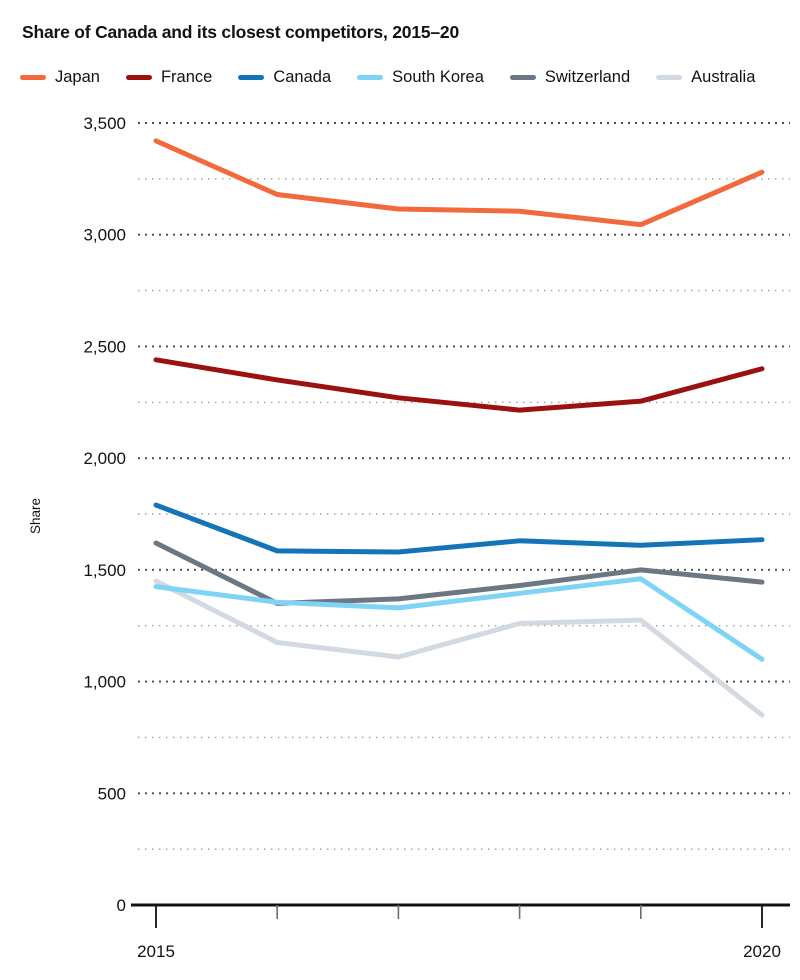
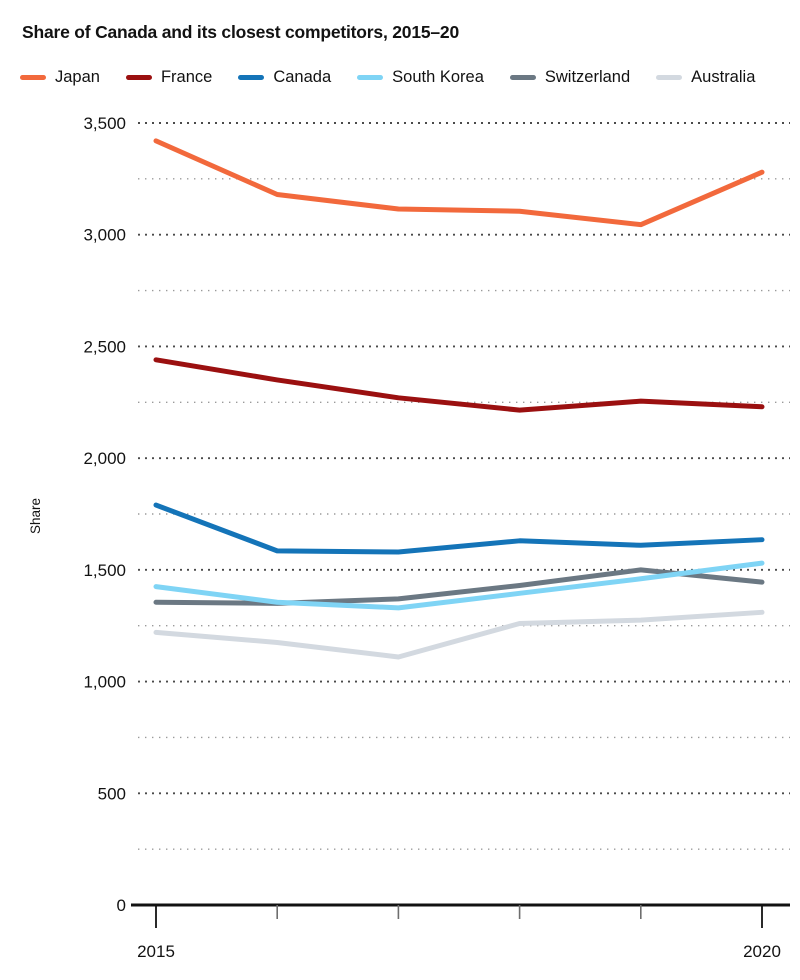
Switzerland/2015: 1620 -> 1360
Australia/2015: 1450 -> 1220
France/2020: 2400 -> 2230
South Korea/2020: 1100 -> 1530
Australia/2020: 850 -> 1310
